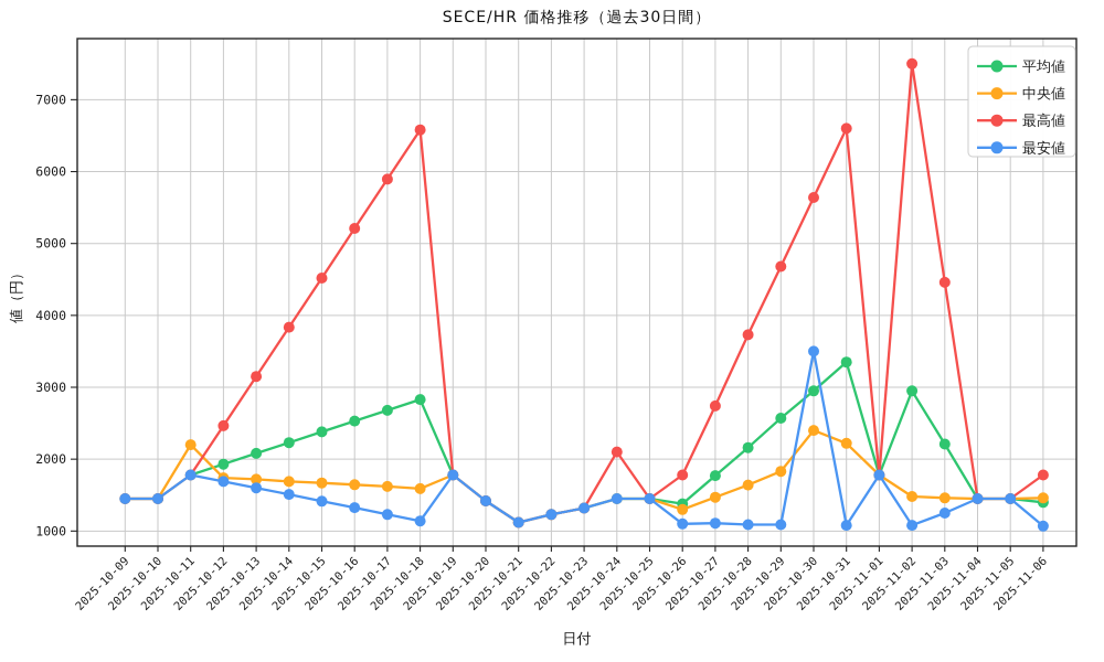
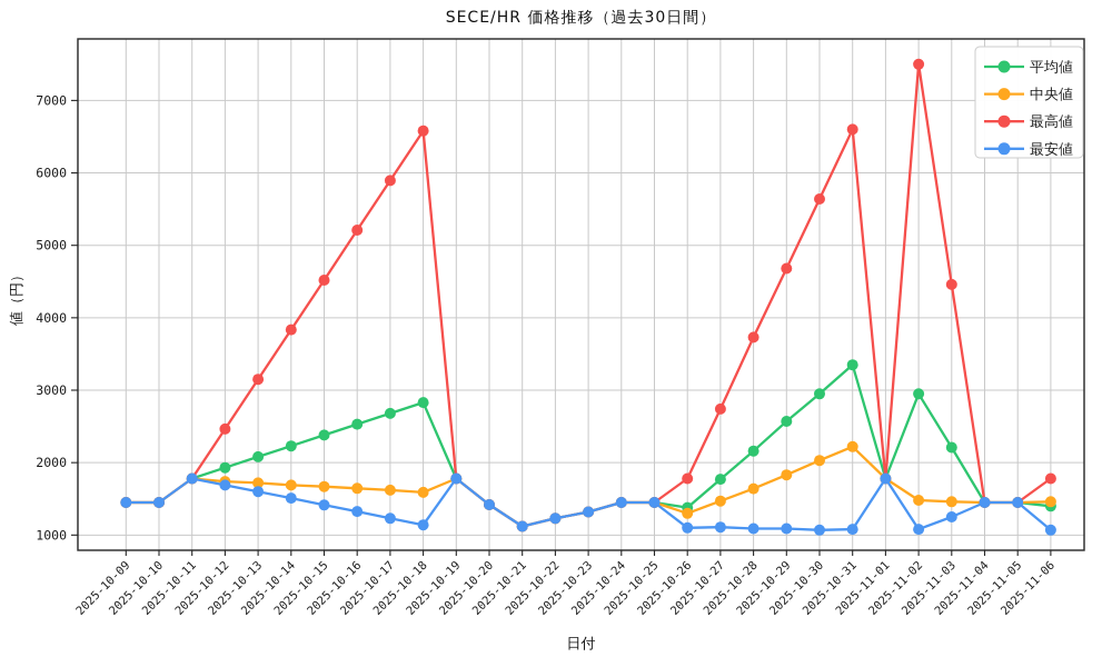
中央値/2025-10-11: 2200 -> 1800
最高値/2025-10-24: 2100 -> 1400
中央値/2025-10-30: 2400 -> 2000
最安値/2025-10-30: 3500 -> 1100
